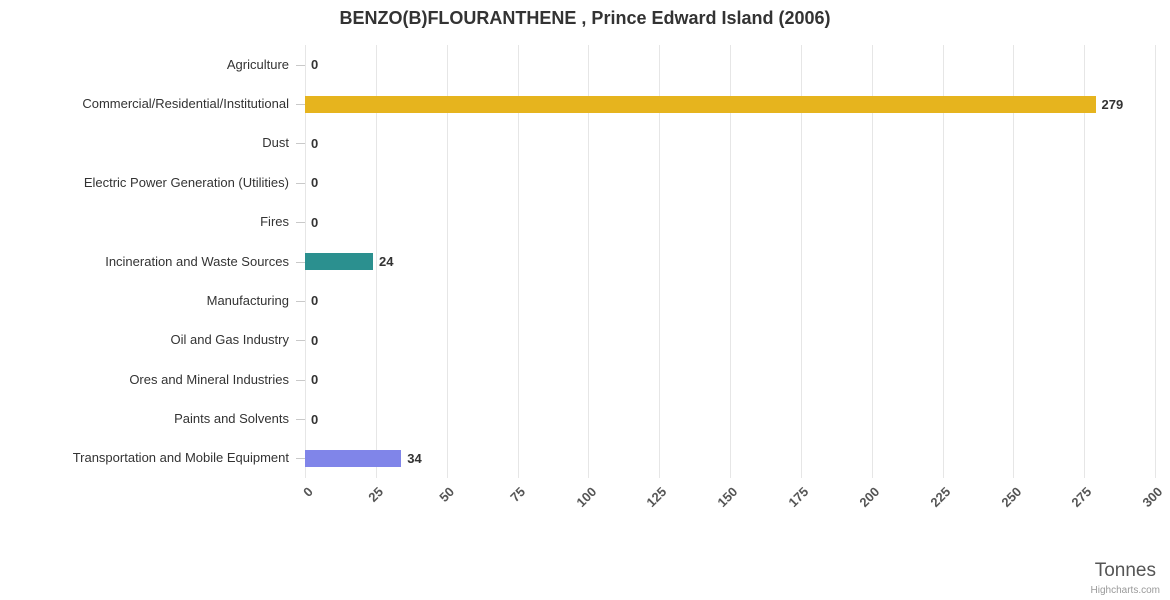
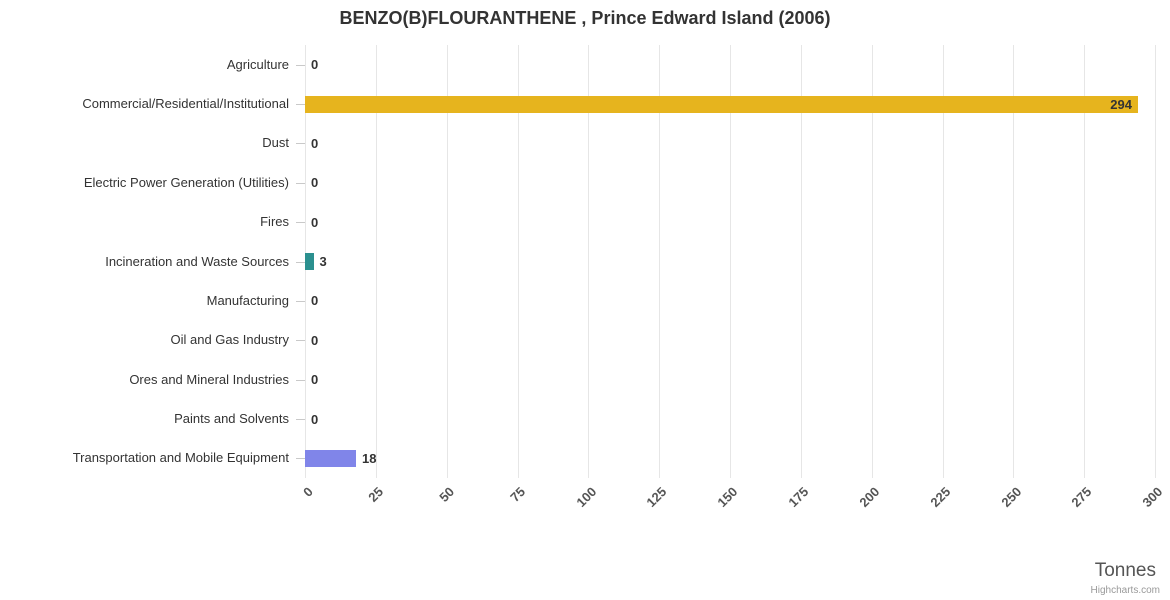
Commercial/Residential/Institutional: 279 -> 294
Incineration and Waste Sources: 24 -> 3
Transportation and Mobile Equipment: 34 -> 18
